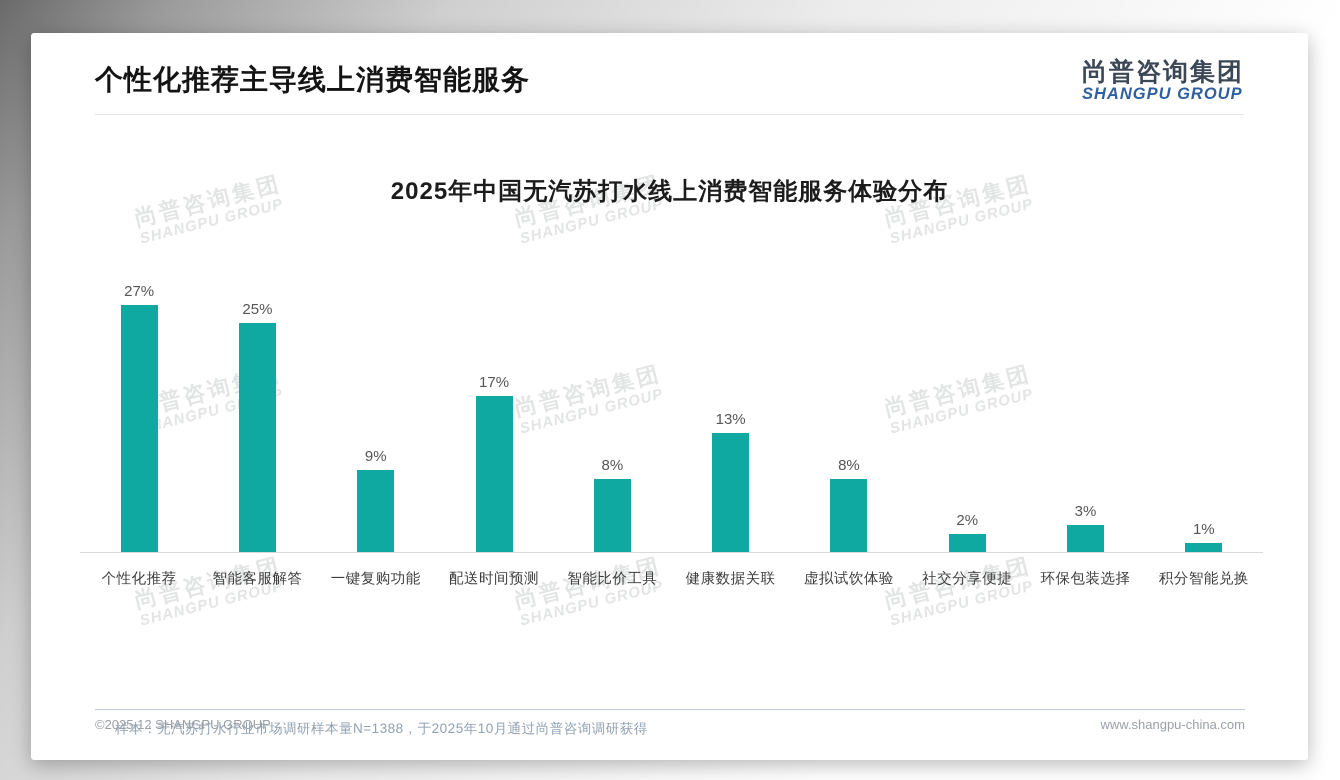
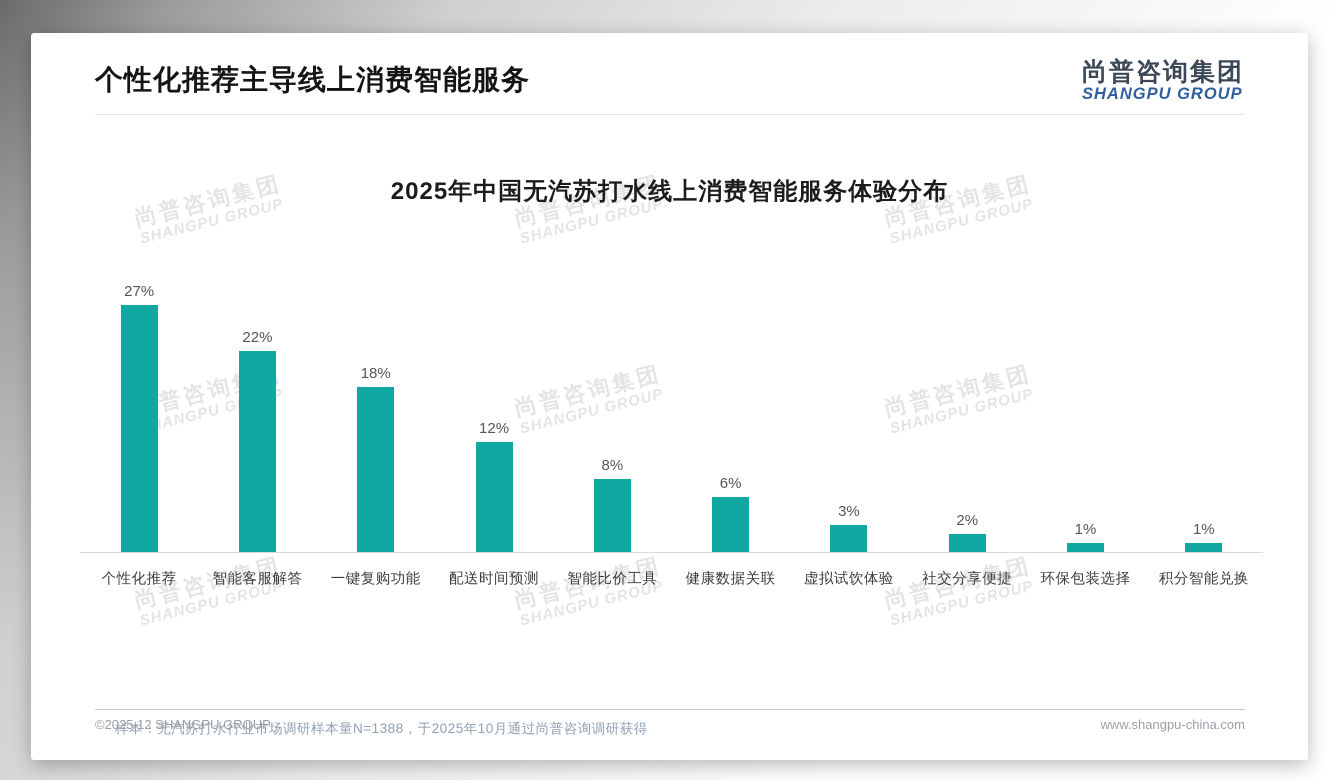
智能客服解答: 25% -> 22%
一键复购功能: 9% -> 18%
配送时间预测: 17% -> 12%
健康数据关联: 13% -> 6%
虚拟试饮体验: 8% -> 3%
环保包装选择: 3% -> 1%
